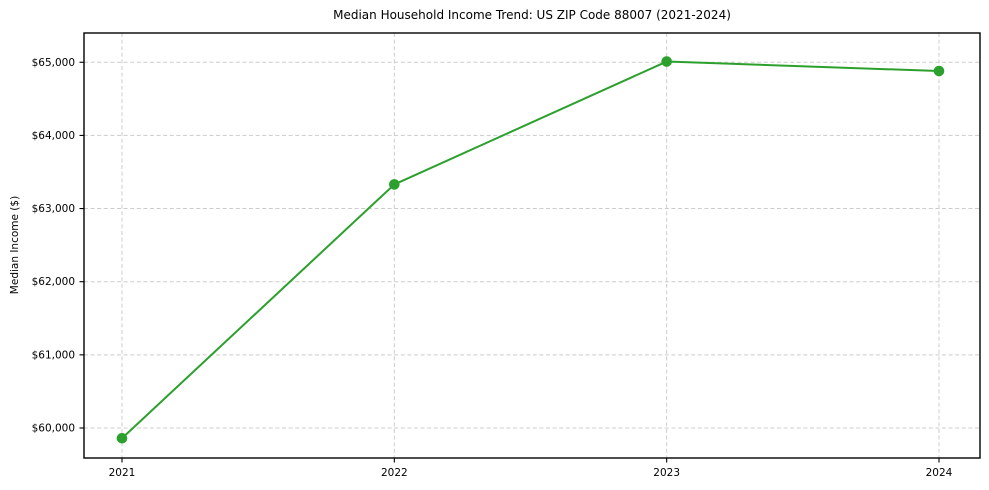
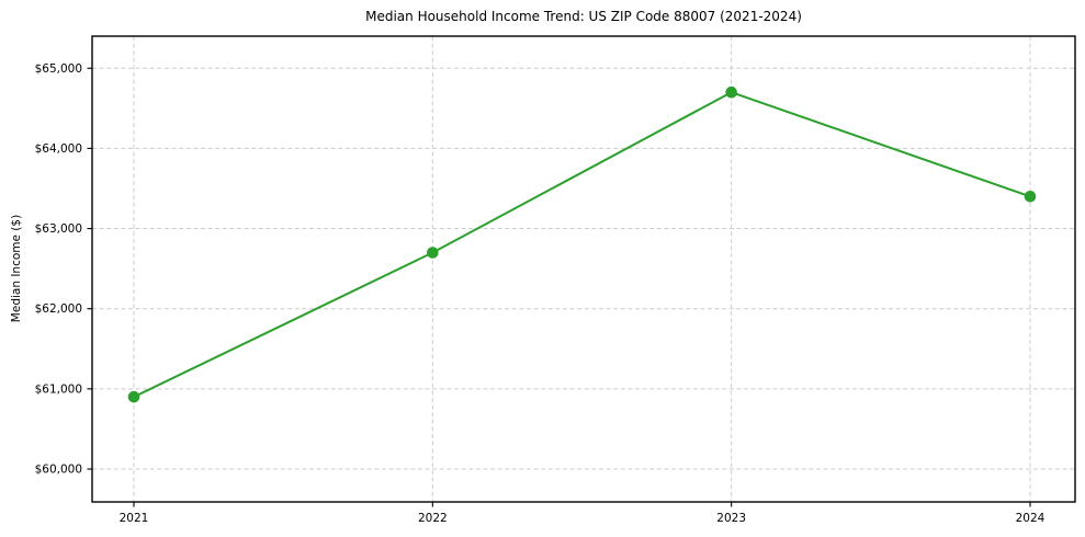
2021: $59900 -> $60900
2022: $63300 -> $62700
2023: $65000 -> $64700
2024: $64900 -> $63400
